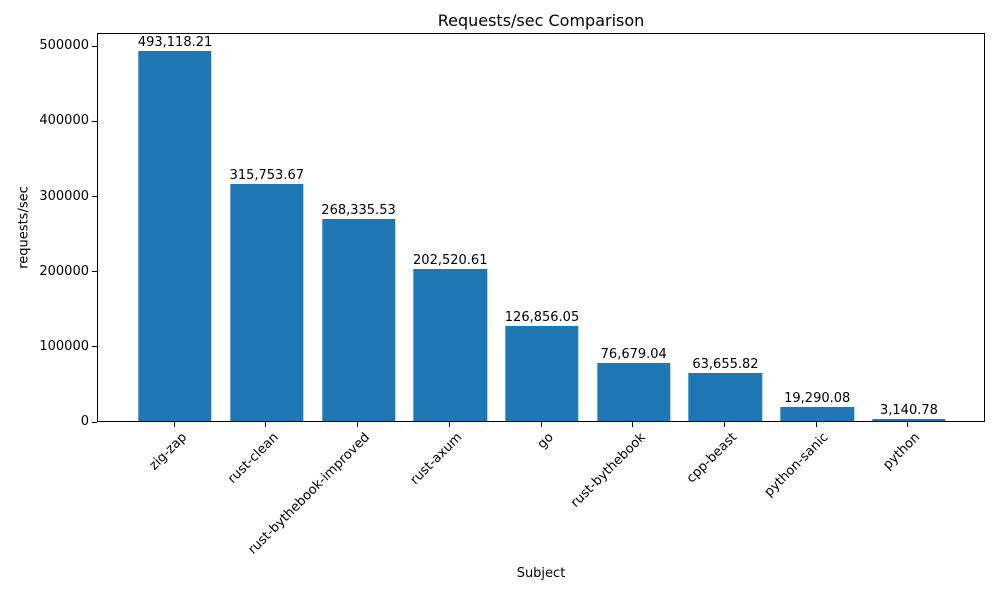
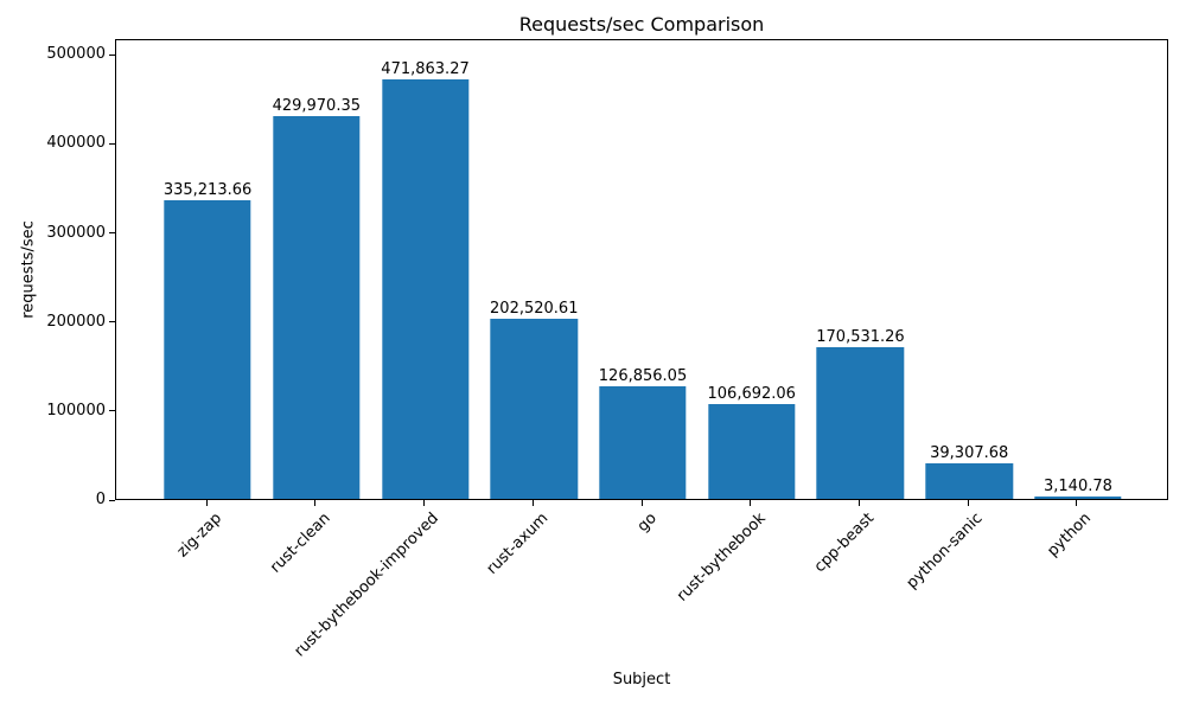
zig-zap: 493,118.21 -> 335,213.66
rust-clean: 315,753.67 -> 429,970.35
rust-bythebook-improved: 268,335.53 -> 471,863.27
rust-bythebook: 76,679.04 -> 106,692.06
cpp-beast: 63,655.82 -> 170,531.26
python-sanic: 19,290.08 -> 39,307.68
